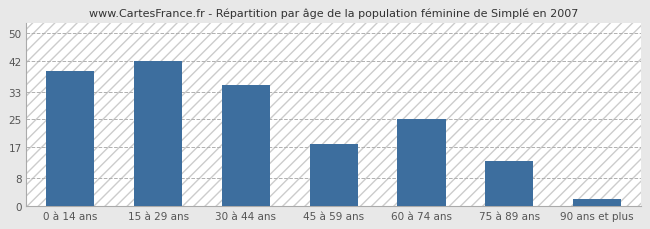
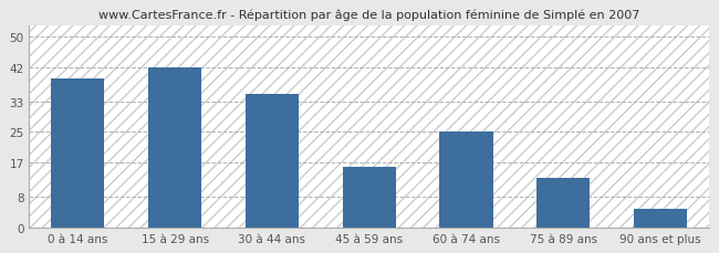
45 à 59 ans: 18 -> 16
90 ans et plus: 2 -> 5
